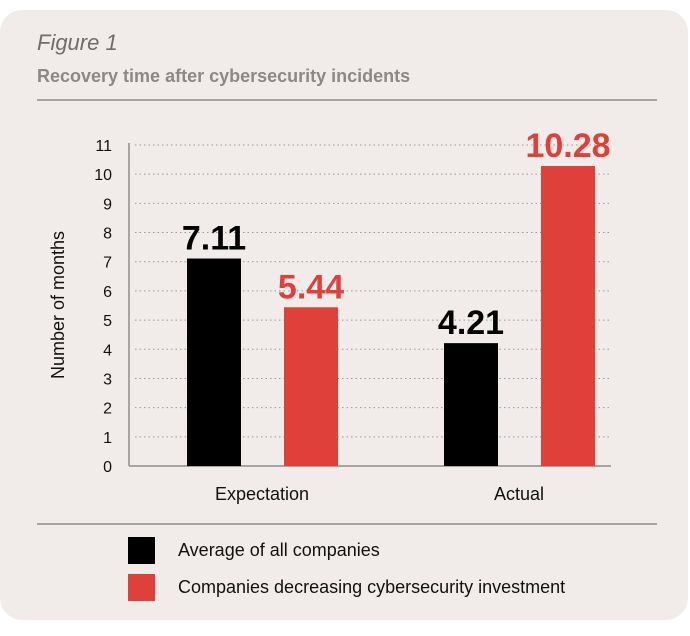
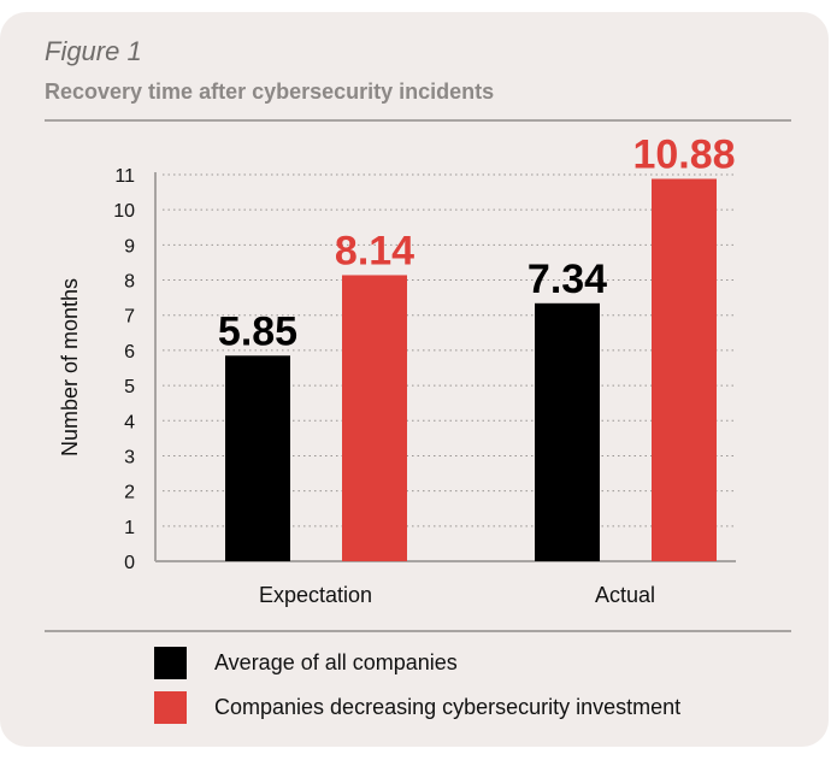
Average of all companies/Expectation: 7.11 -> 5.85
Companies decreasing cybersecurity investment/Expectation: 5.44 -> 8.14
Average of all companies/Actual: 4.21 -> 7.34
Companies decreasing cybersecurity investment/Actual: 10.28 -> 10.88
